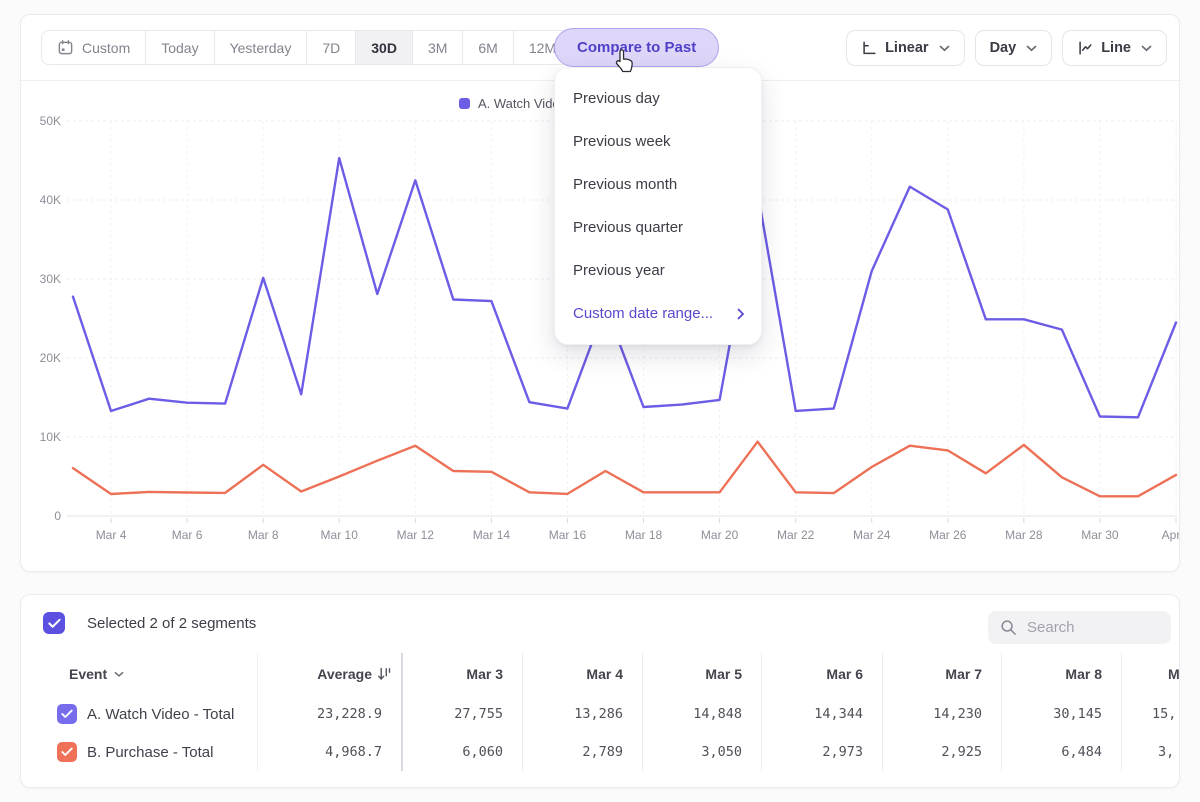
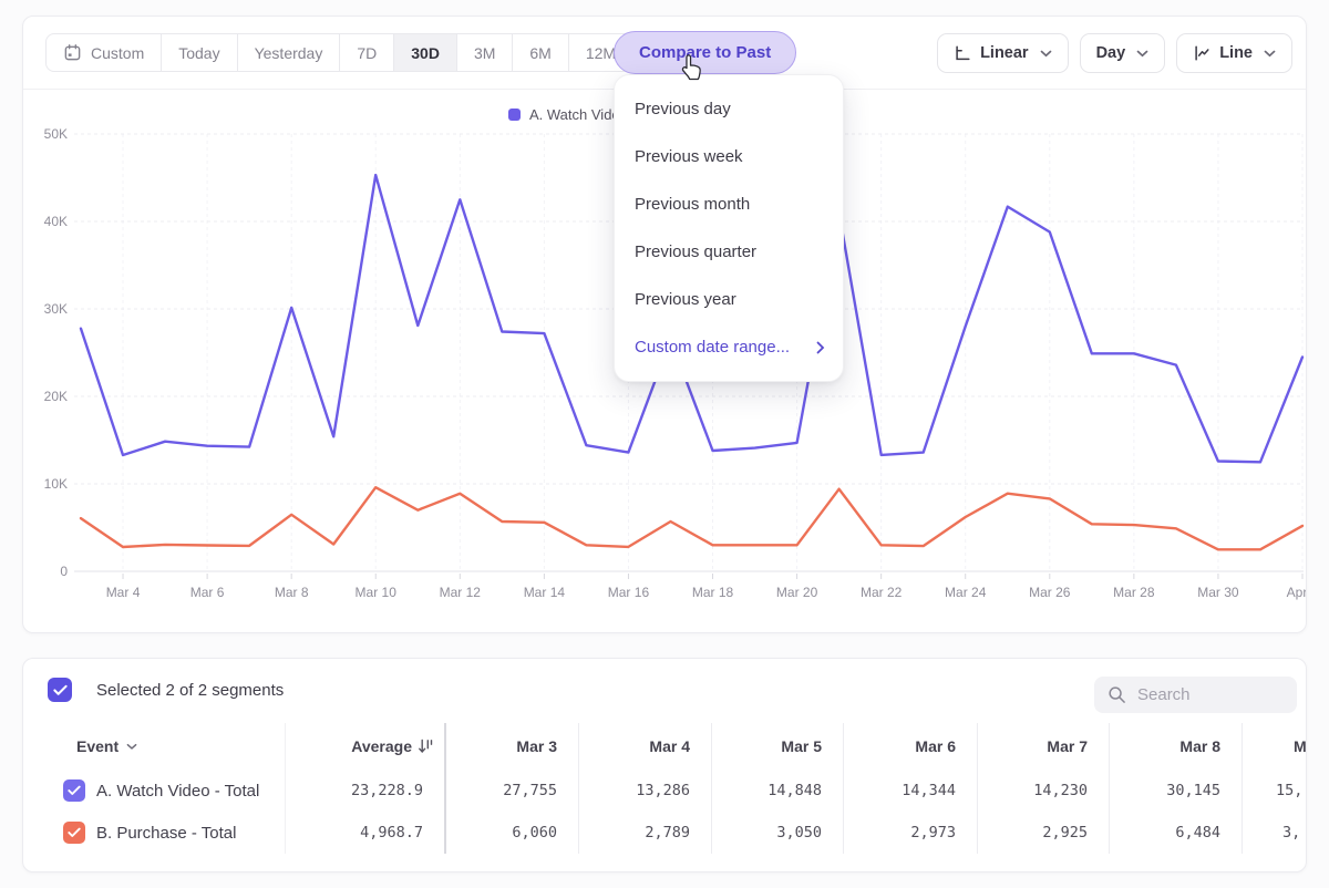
B. Purchase - Total/Mar 10: 5K -> 10K
A. Watch Video - Total/Mar 24: 31K -> 28K
B. Purchase - Total/Mar 28: 9K -> 5K
